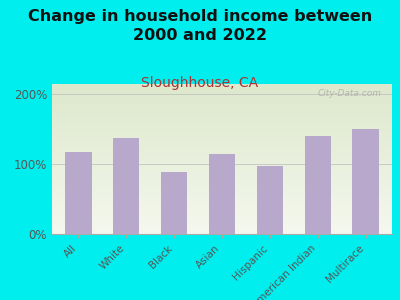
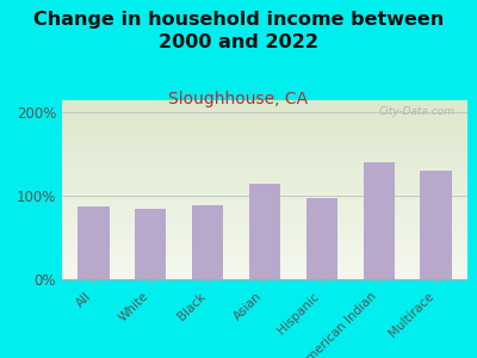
All: 118% -> 88%
White: 138% -> 85%
Multirace: 150% -> 130%
